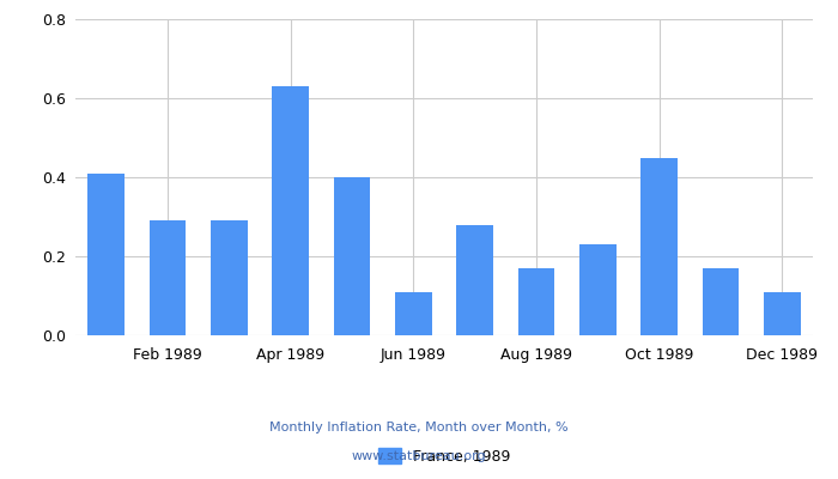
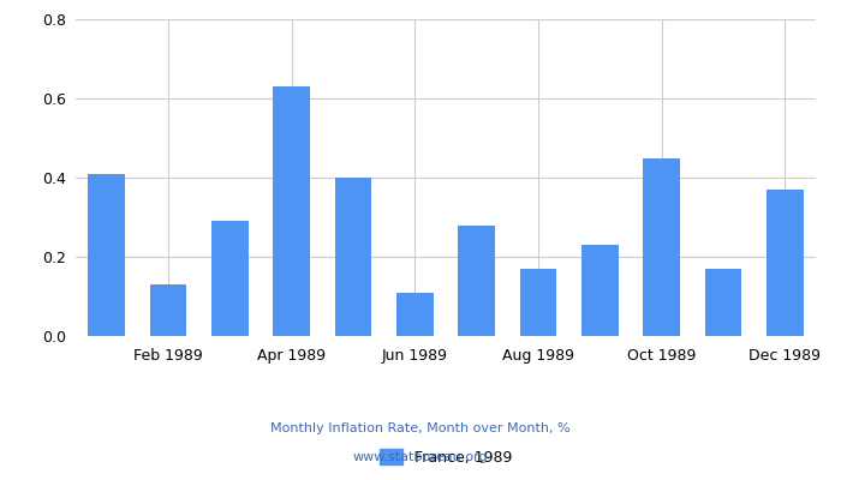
Feb 1989: 0.29 -> 0.13
Dec 1989: 0.11 -> 0.37
